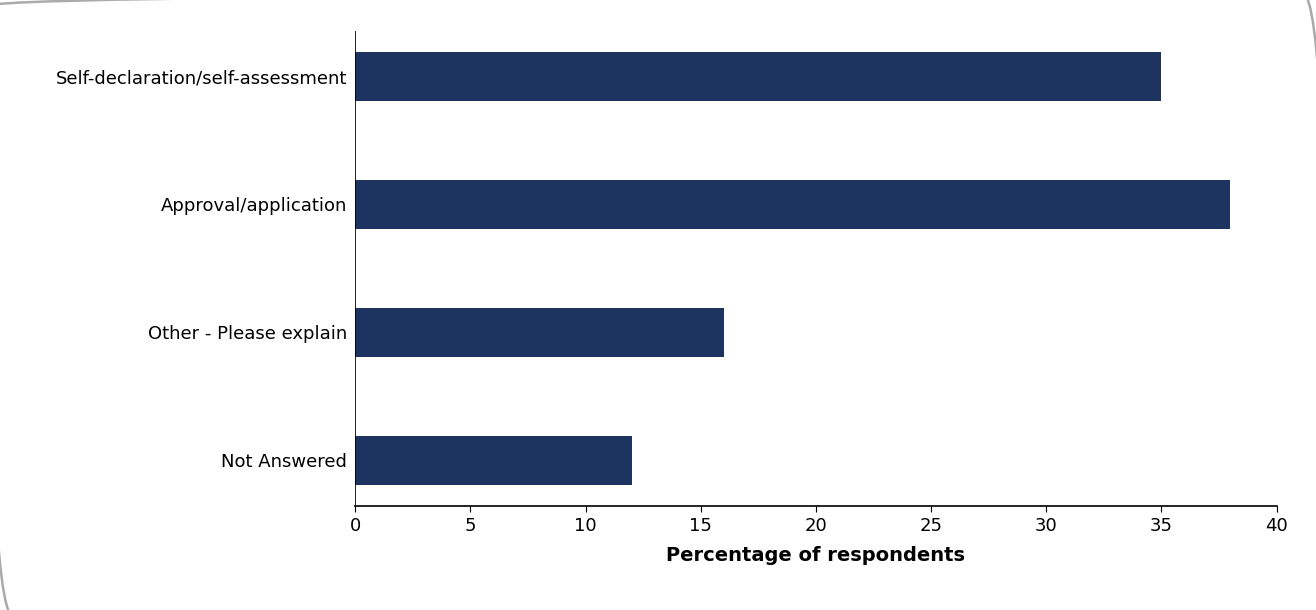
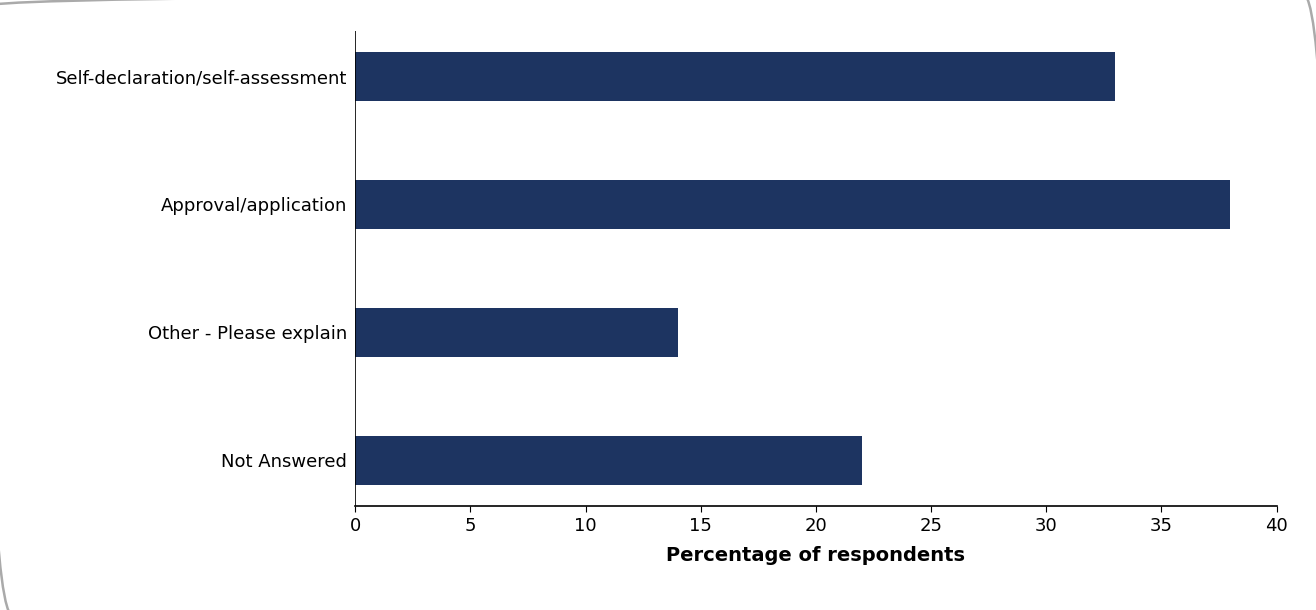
Self-declaration/self-assessment: 35 -> 33
Other - Please explain: 16 -> 14
Not Answered: 12 -> 22
